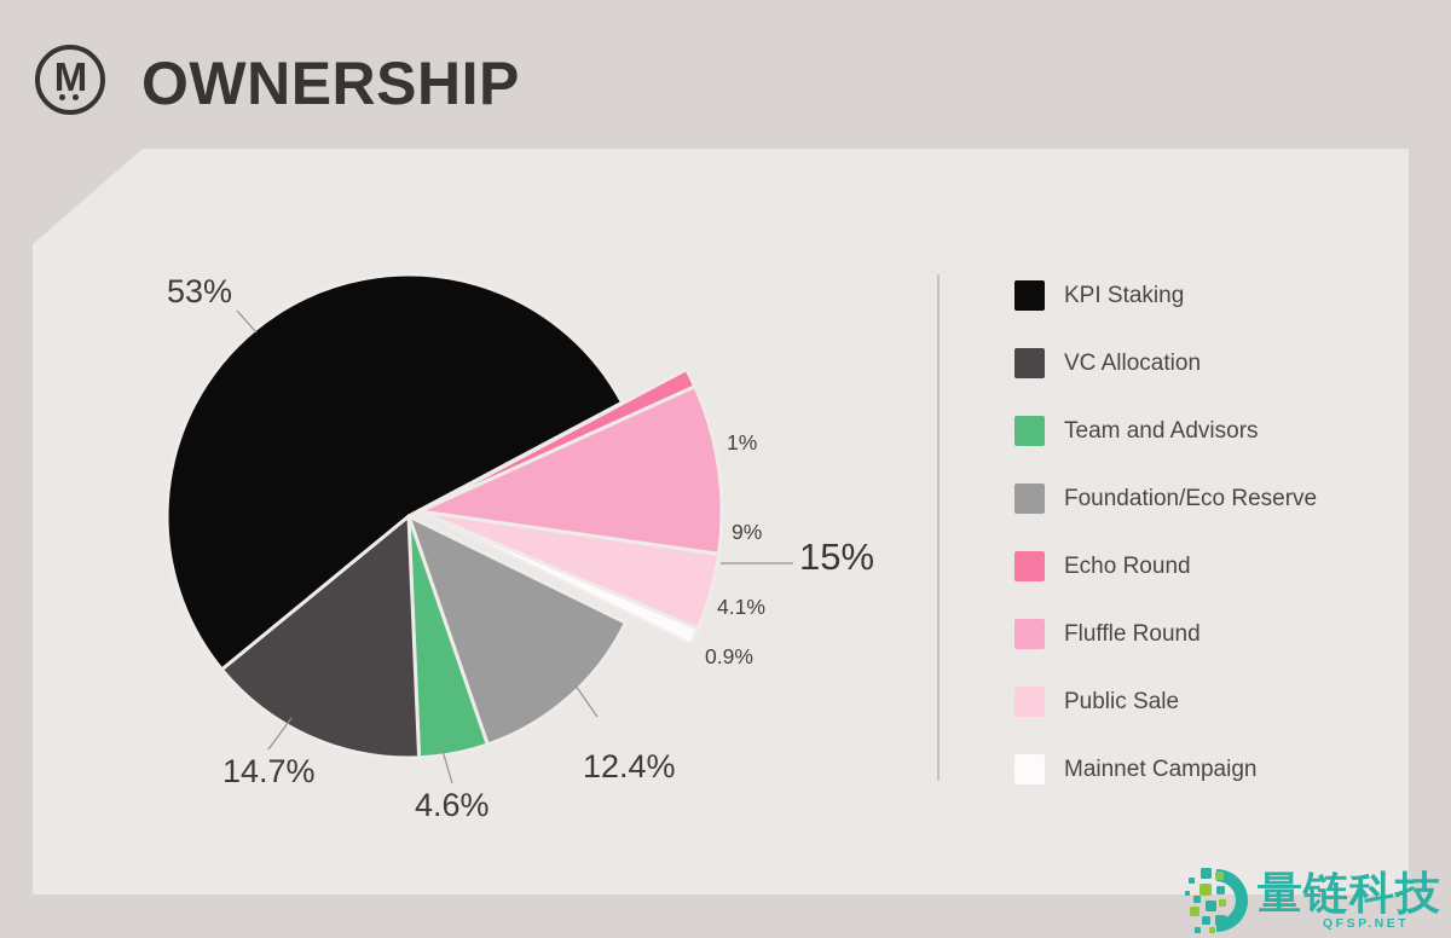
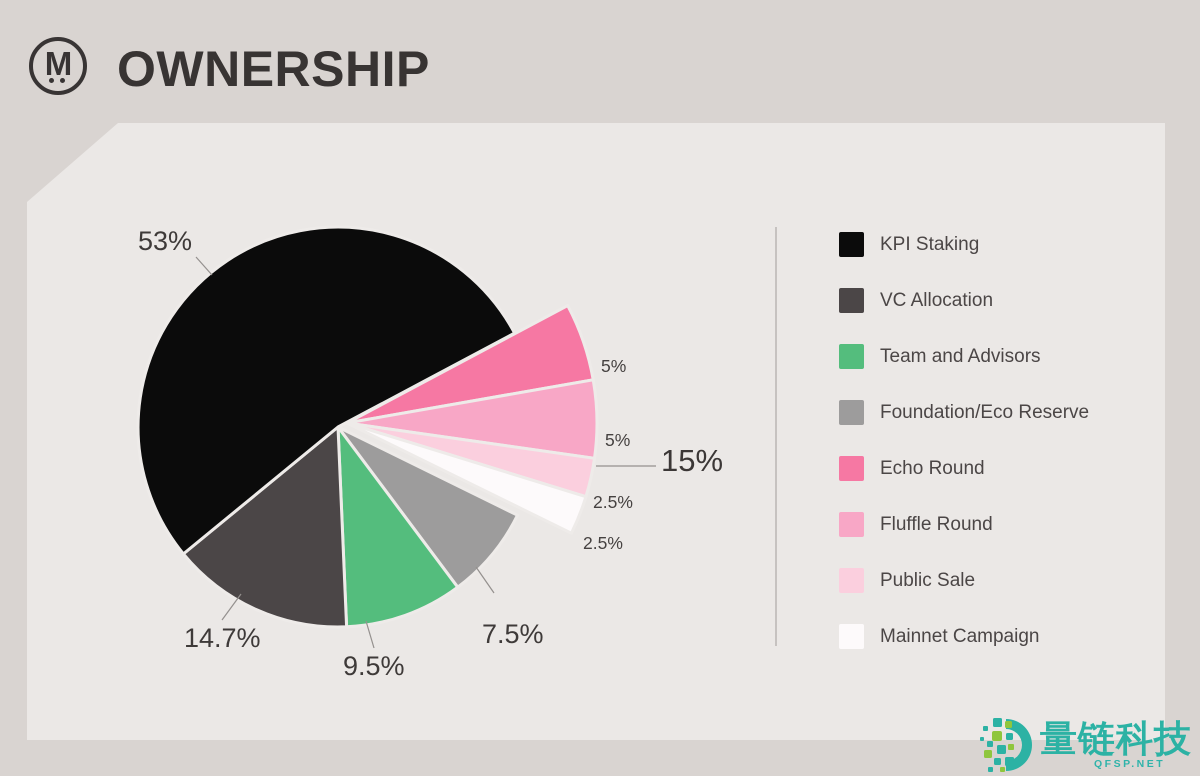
Team and Advisors: 4.6% -> 9.5%
Foundation/Eco Reserve: 12.4% -> 7.5%
Echo Round: 1% -> 5%
Fluffle Round: 9% -> 5%
Public Sale: 4.1% -> 2.5%
Mainnet Campaign: 0.9% -> 2.5%
